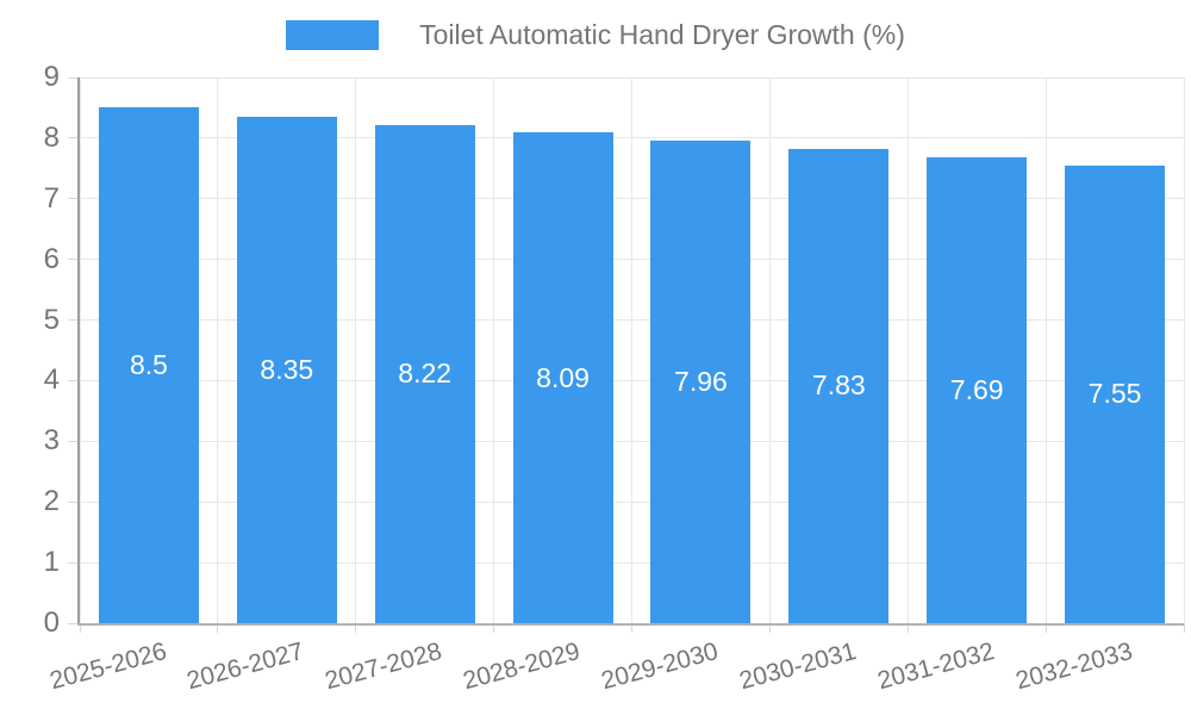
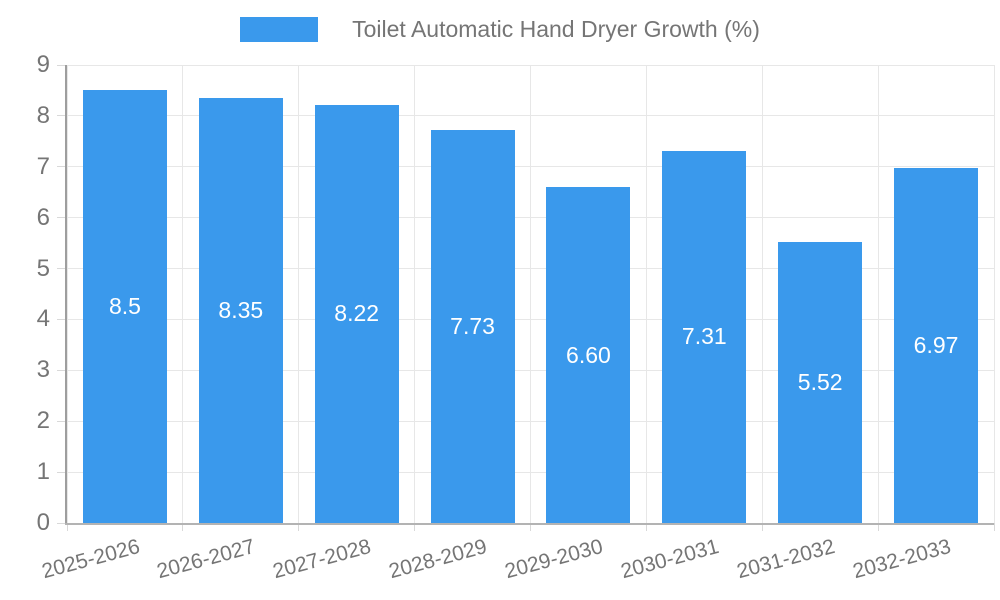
2028-2029: 8.09 -> 7.73
2029-2030: 7.96 -> 6.60
2030-2031: 7.83 -> 7.31
2031-2032: 7.69 -> 5.52
2032-2033: 7.55 -> 6.97
